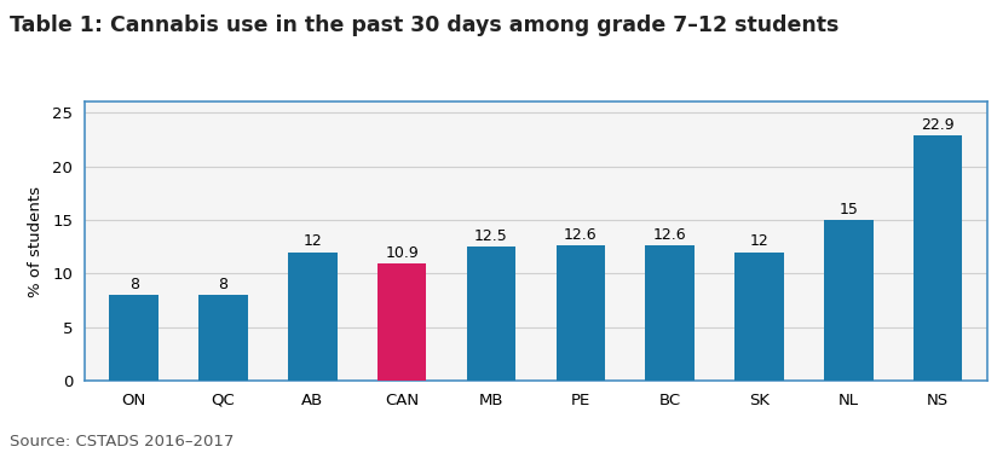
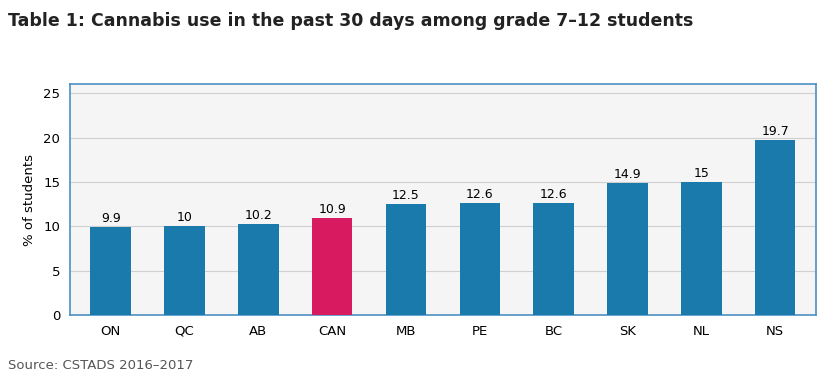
ON: 8 -> 10
QC: 8 -> 10
AB: 12 -> 10.2
SK: 12 -> 14.9
NS: 22.9 -> 19.7
